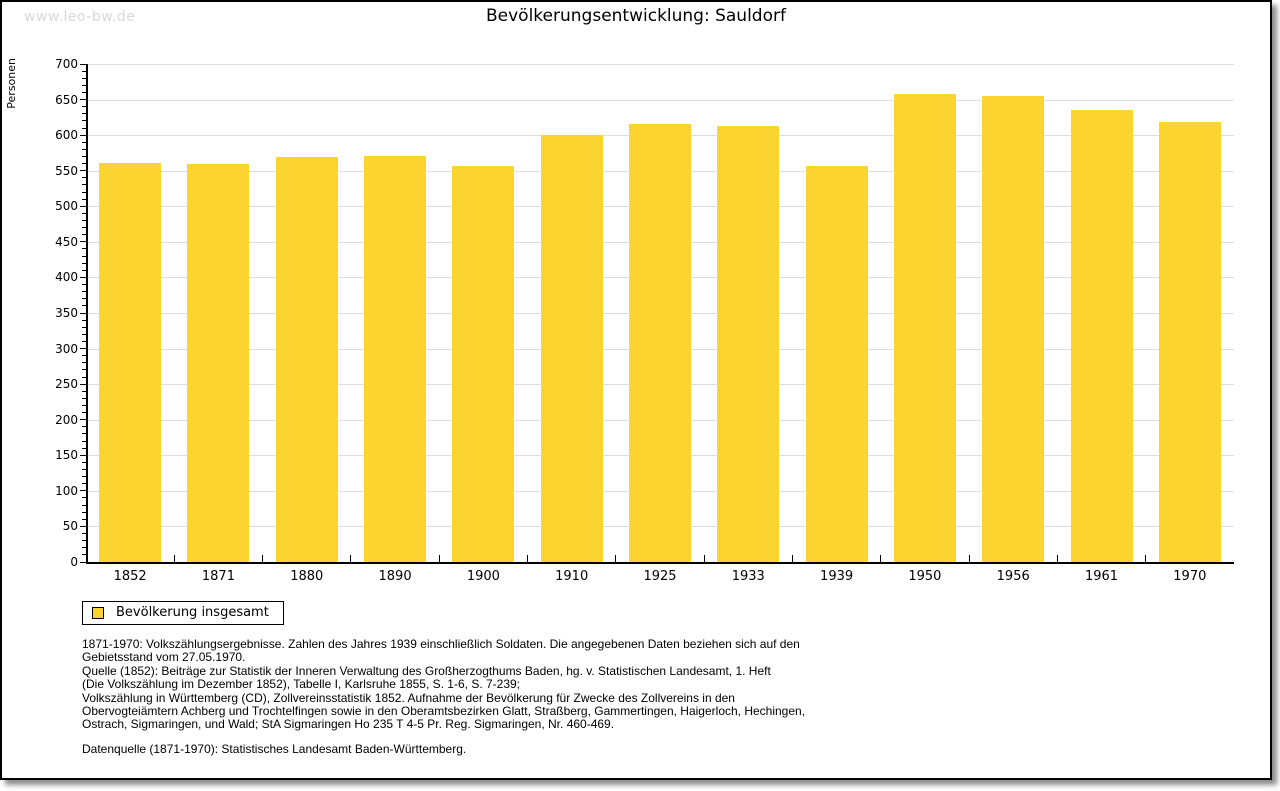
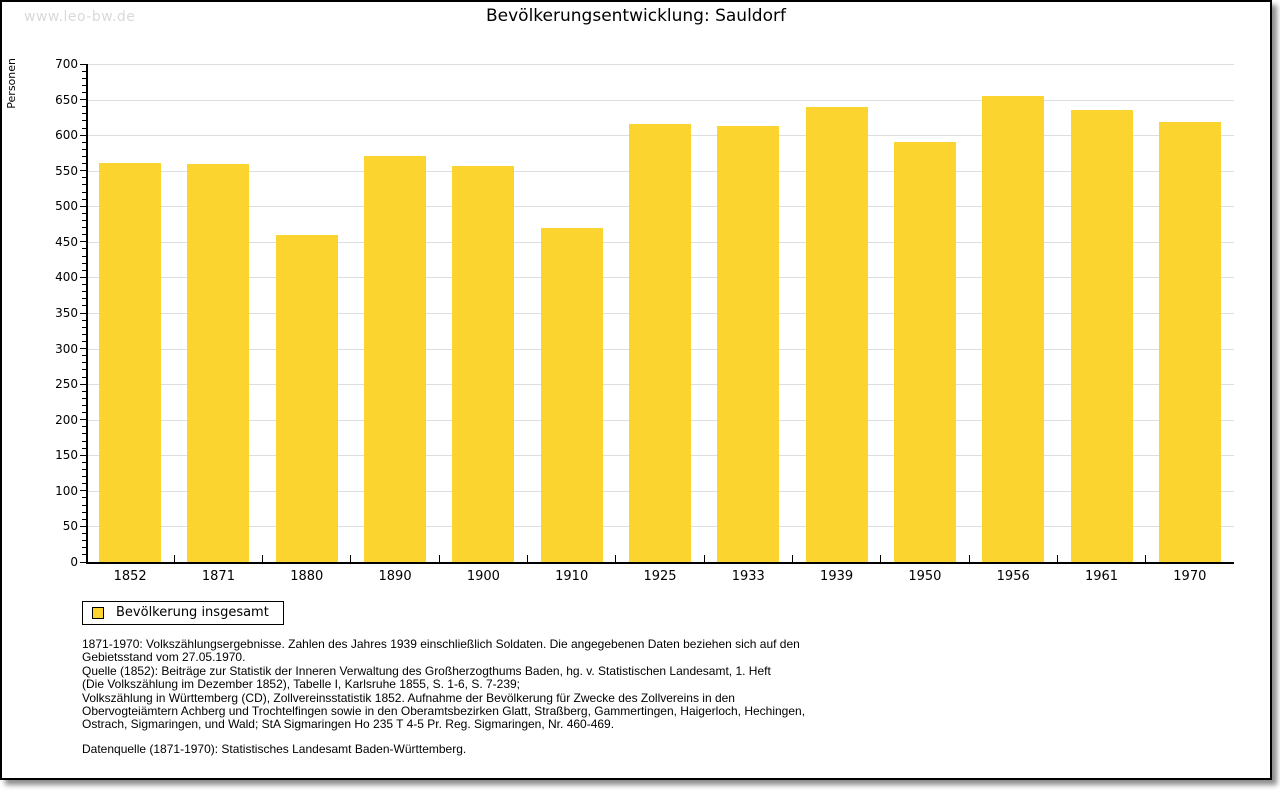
1880: 570 -> 460
1910: 600 -> 470
1939: 560 -> 640
1950: 660 -> 590
